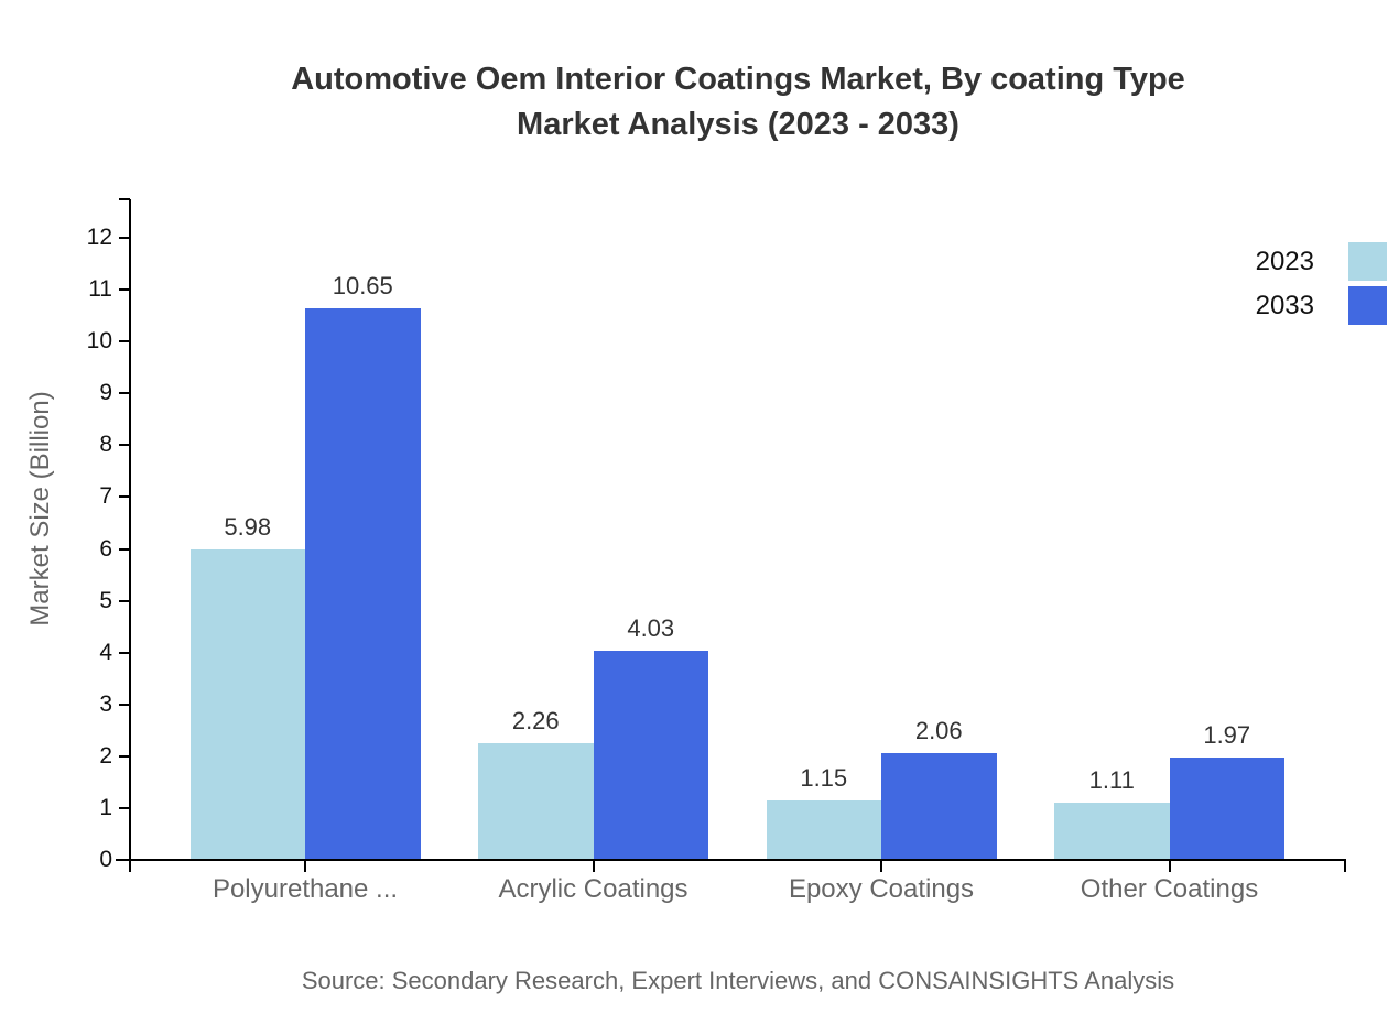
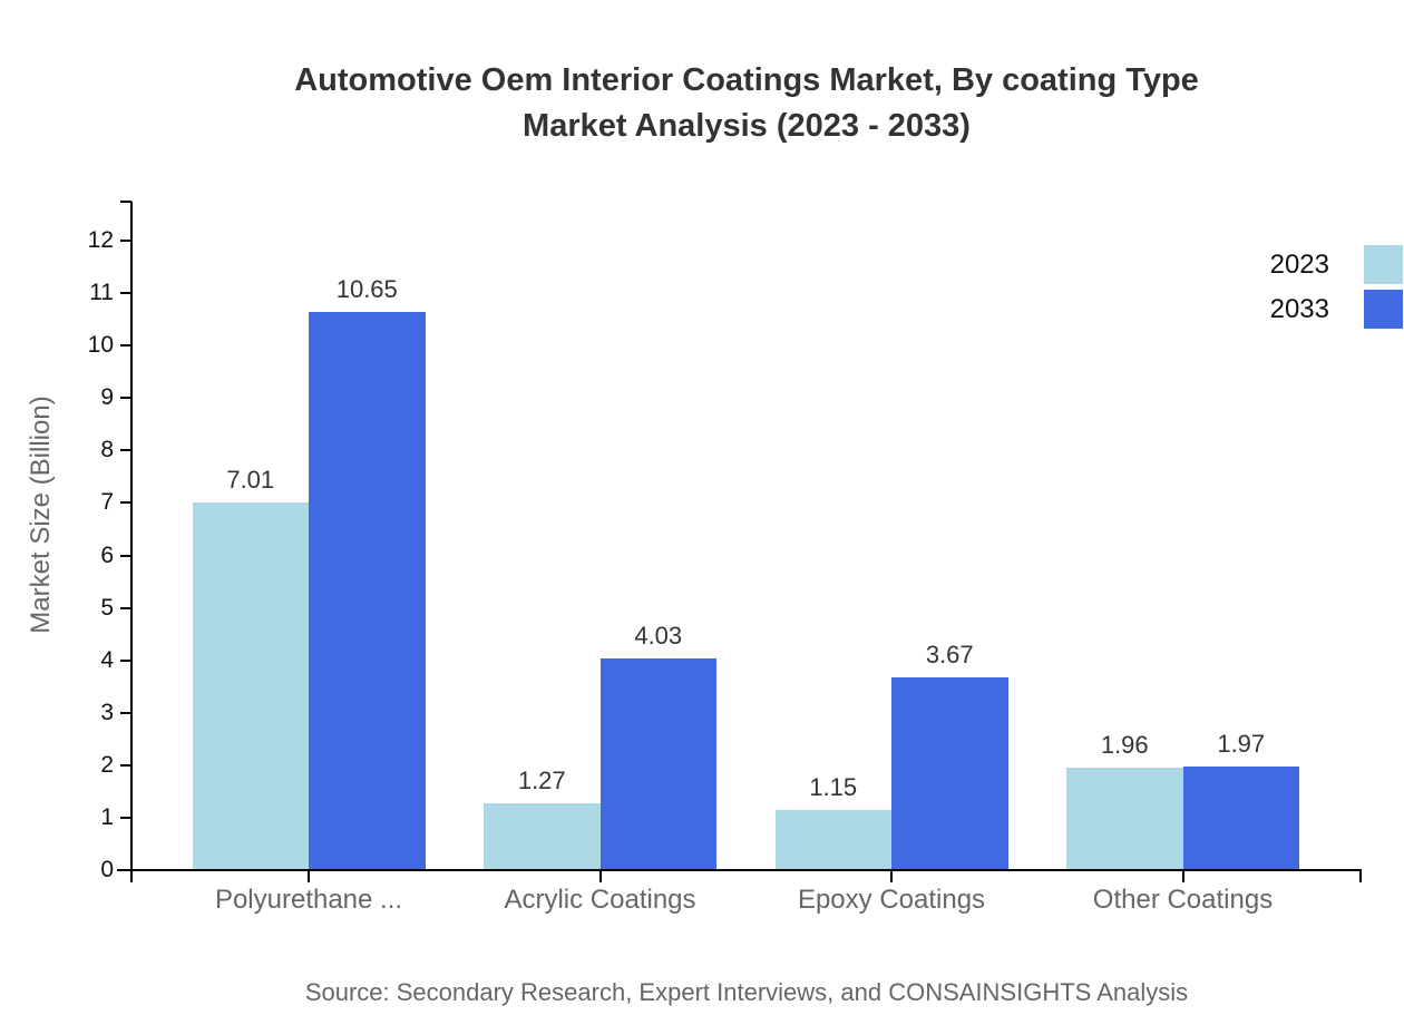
2023/Polyurethane ...: 5.98 -> 7.01
2023/Acrylic Coatings: 2.26 -> 1.27
2033/Epoxy Coatings: 2.06 -> 3.67
2023/Other Coatings: 1.11 -> 1.96
